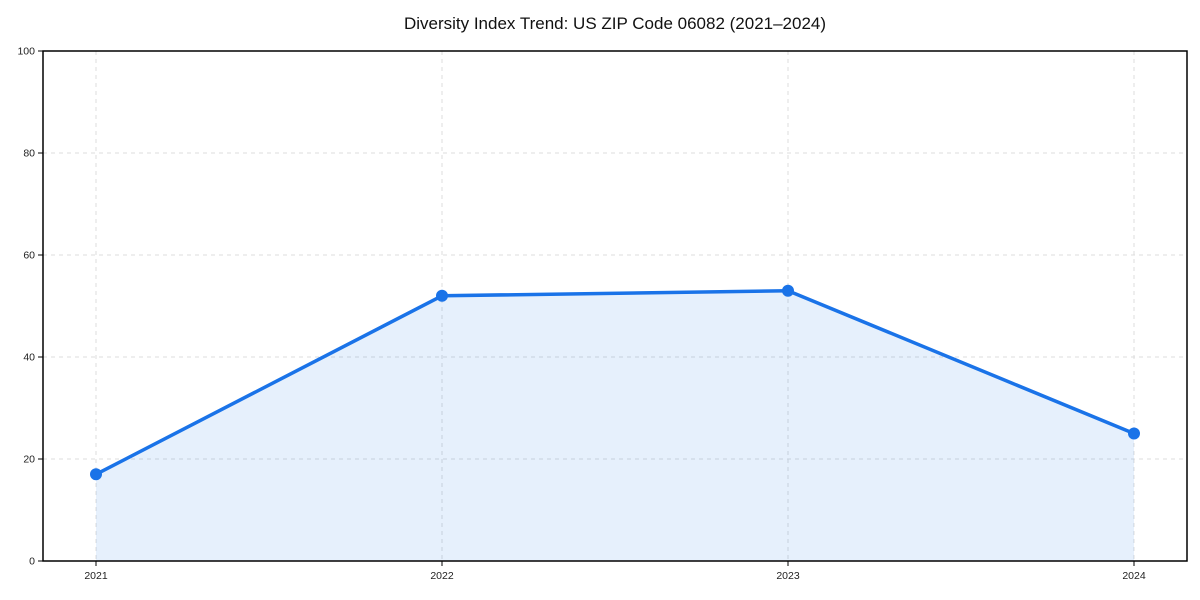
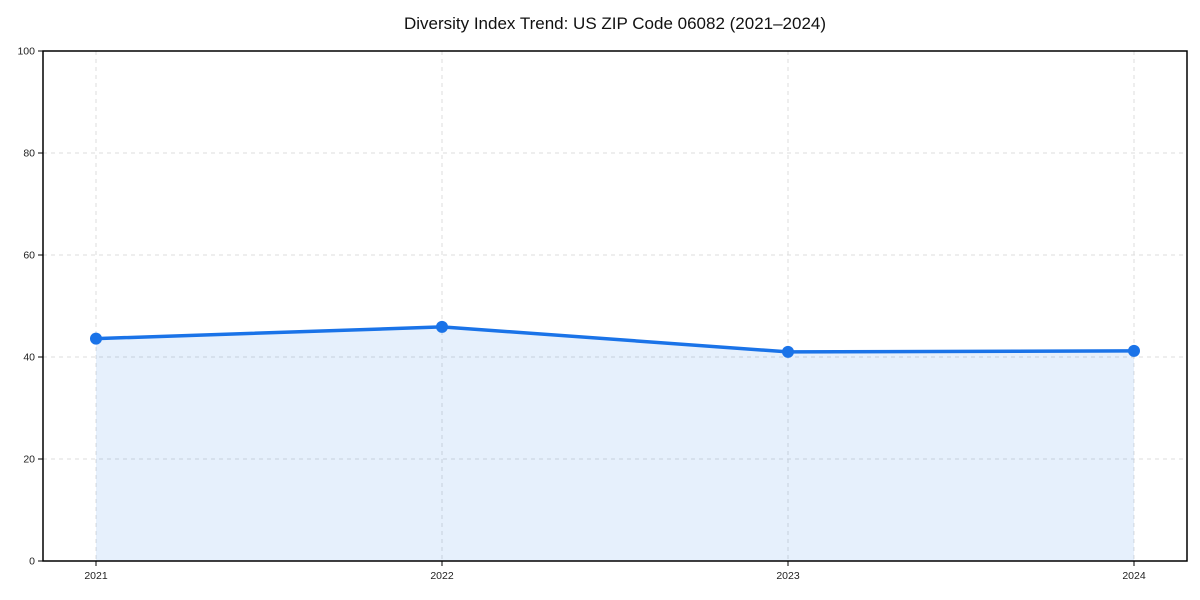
2021: 17 -> 44
2022: 52 -> 46
2023: 53 -> 41
2024: 25 -> 41
